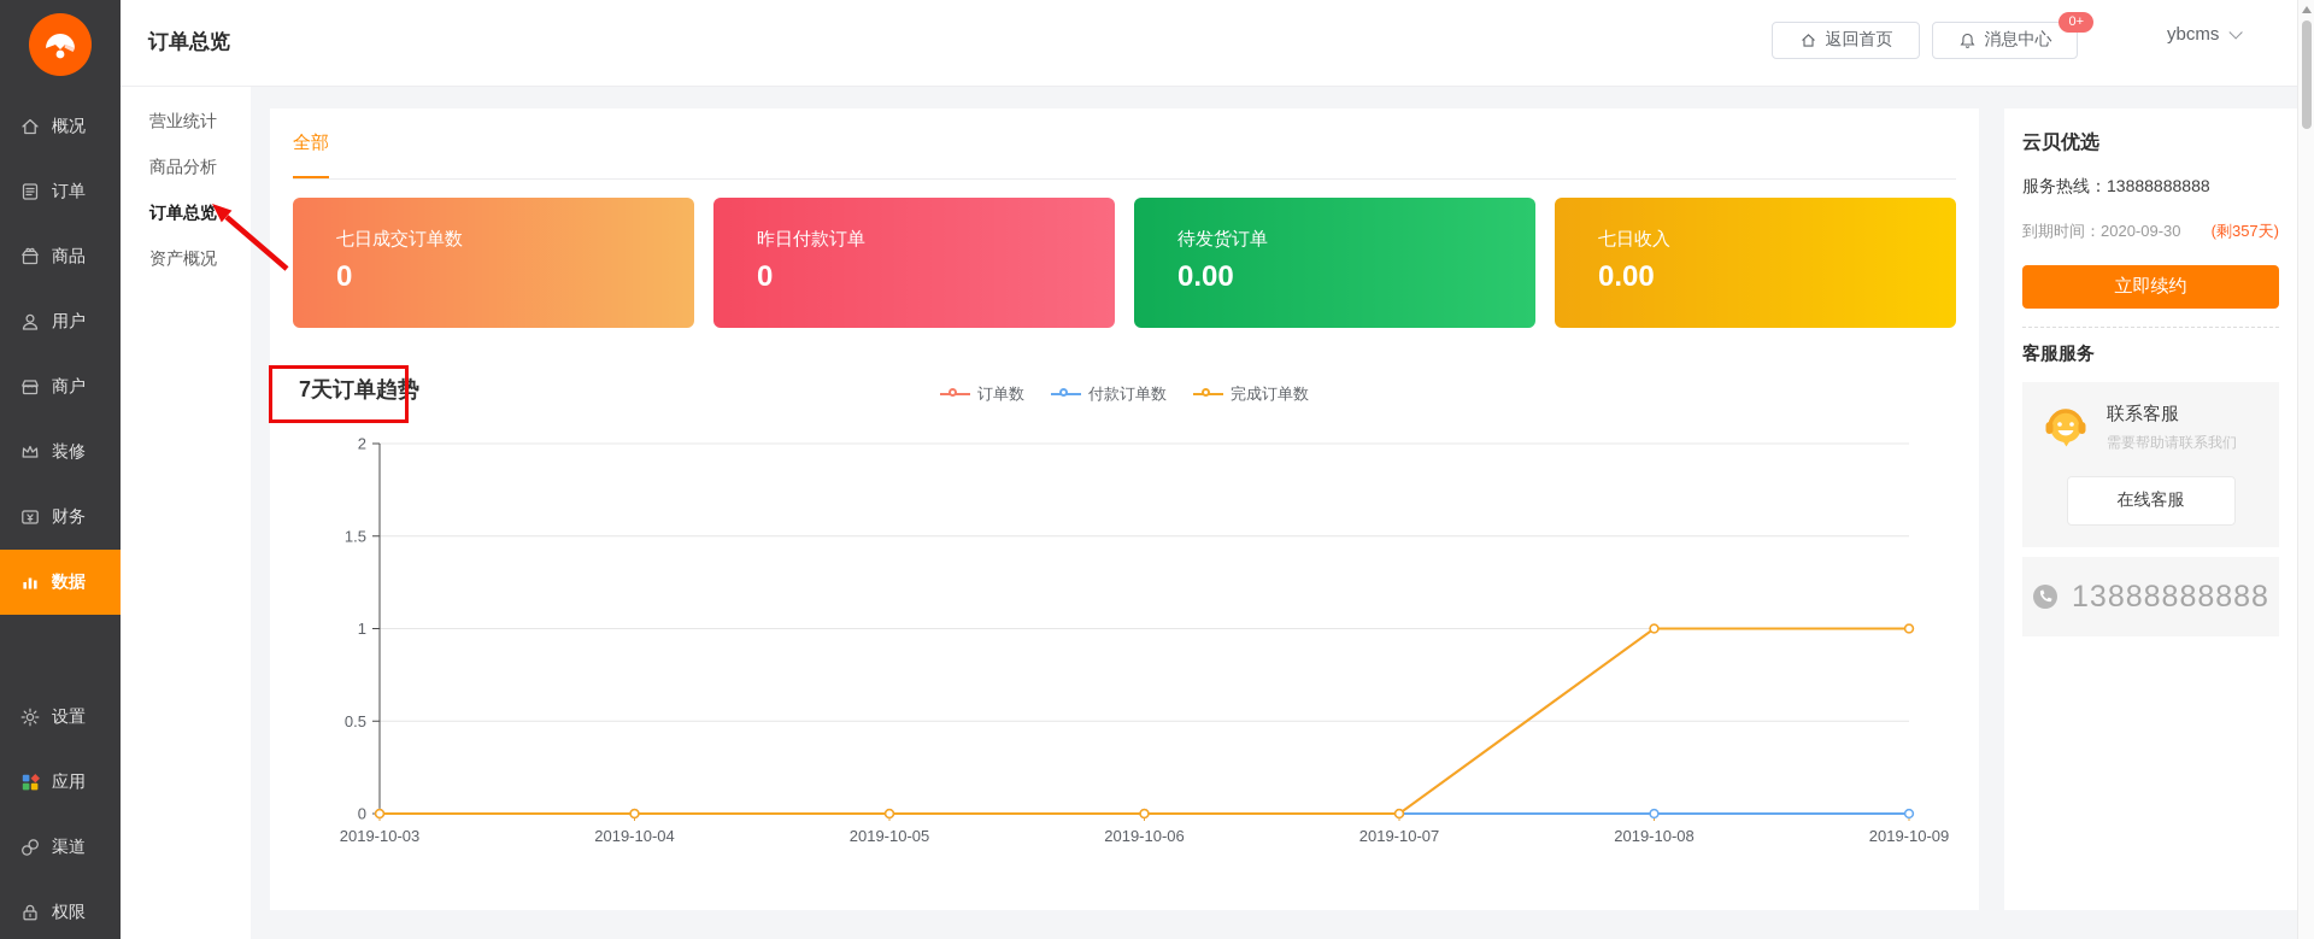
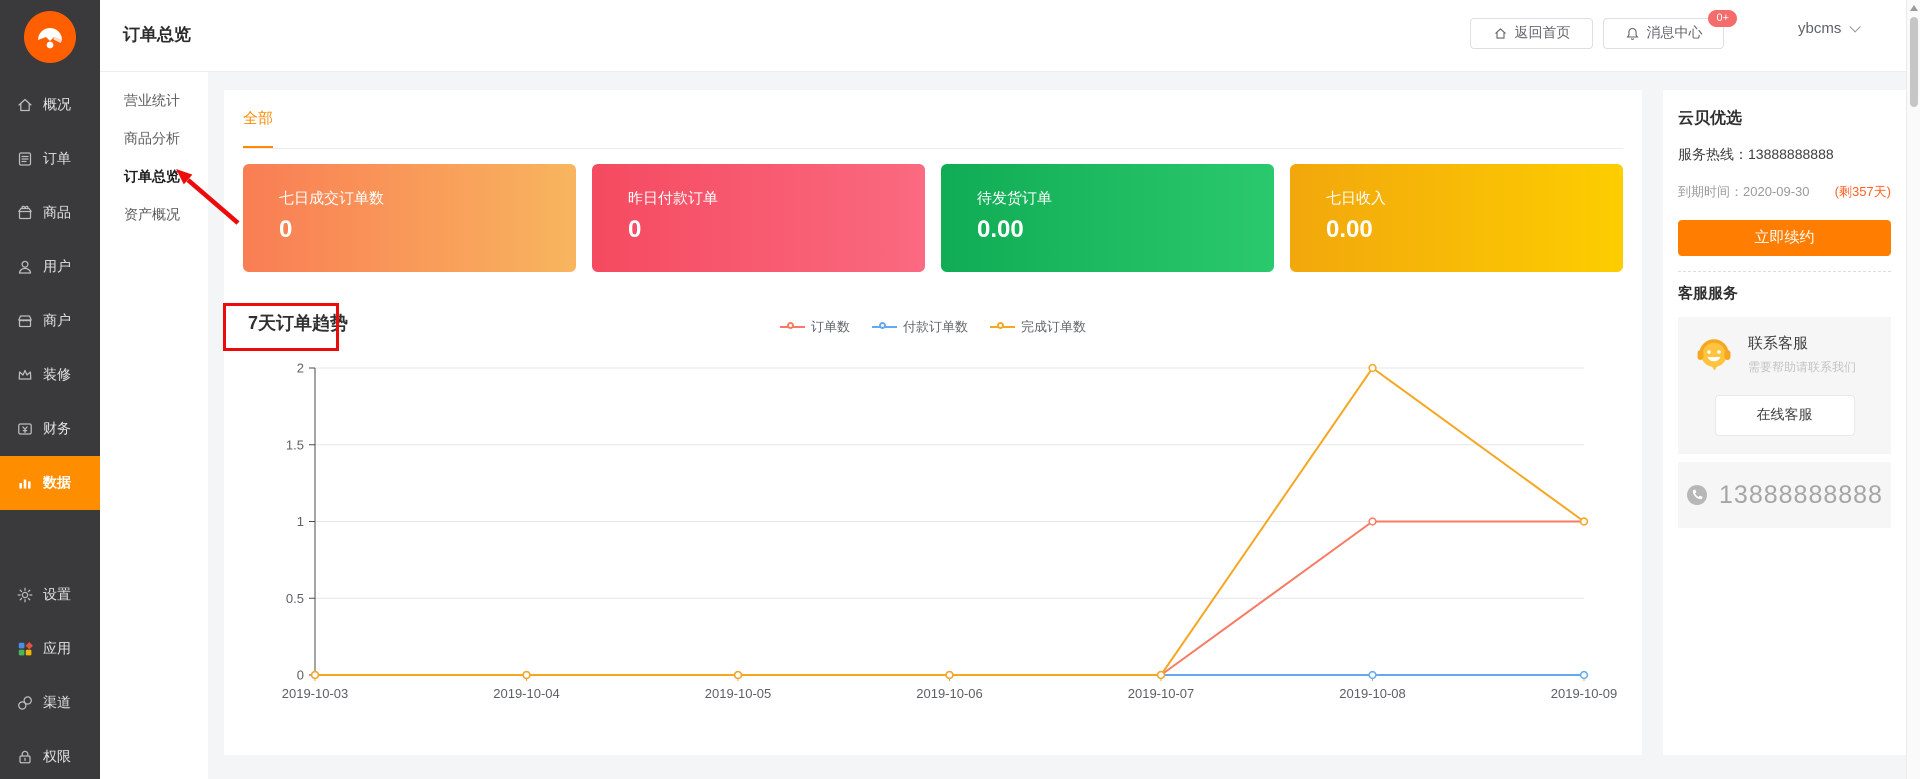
完成订单数/2019-10-08: 1 -> 2
